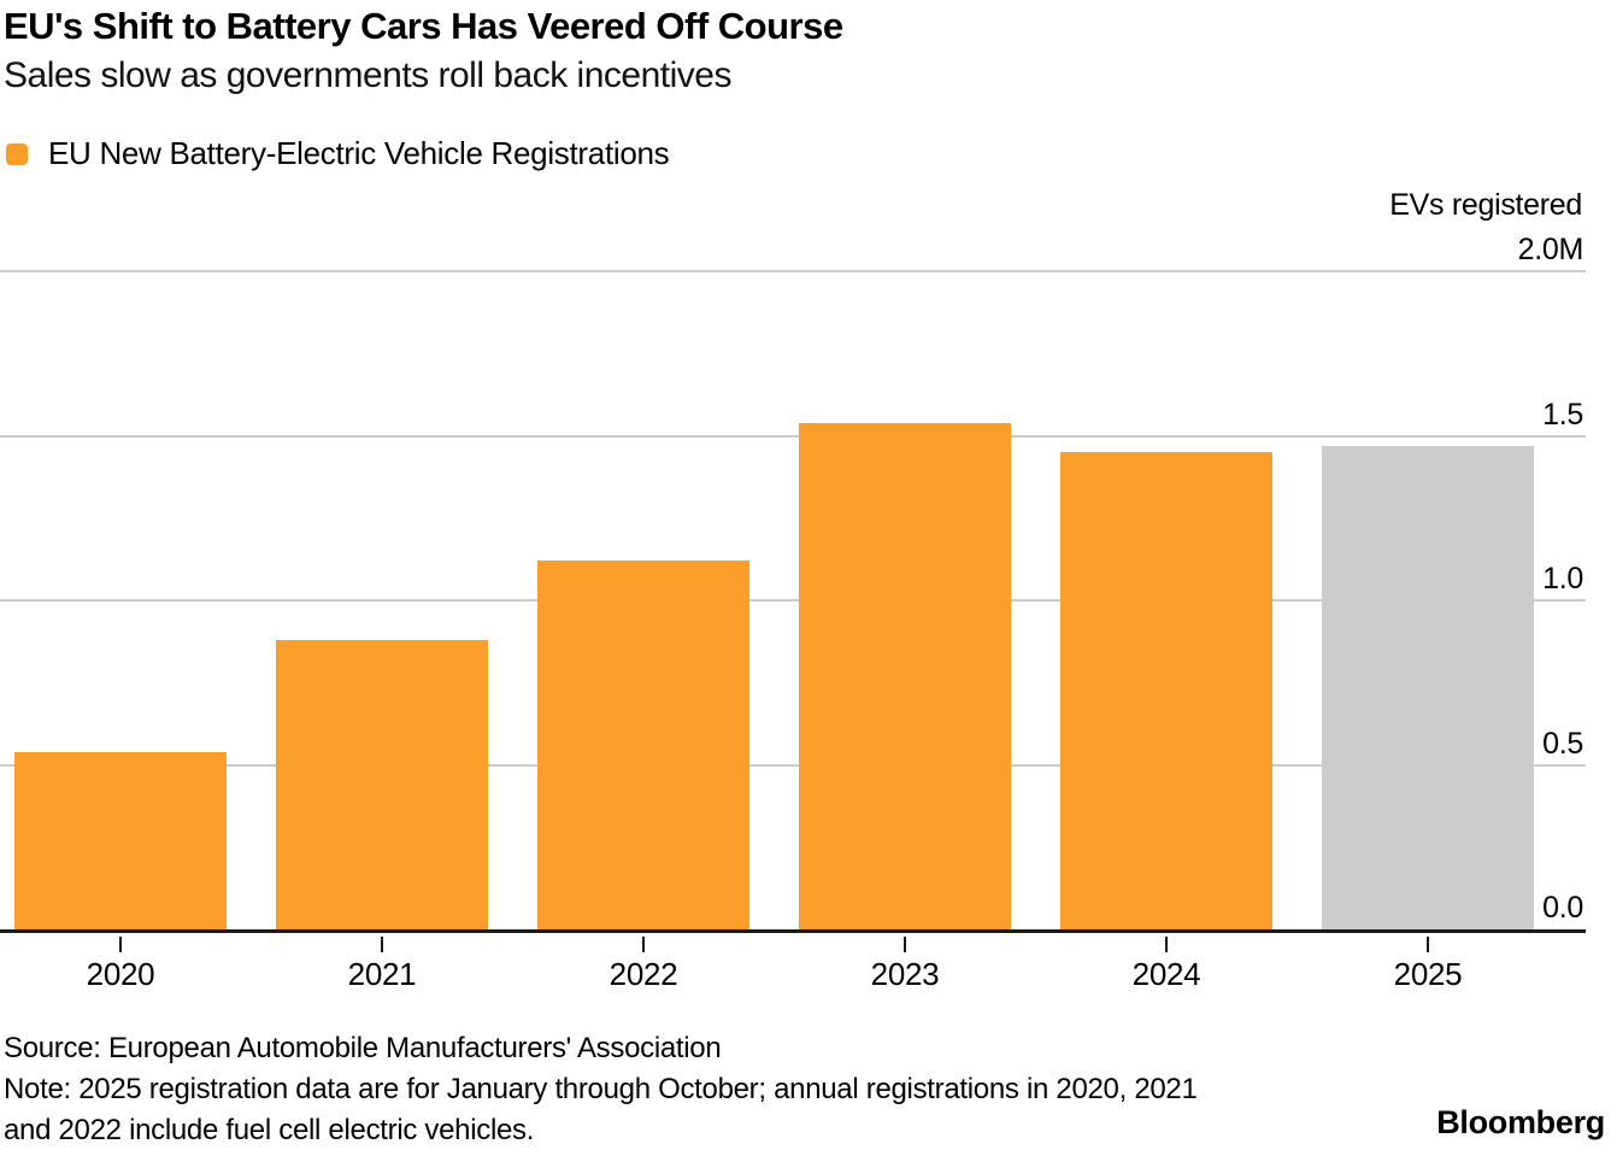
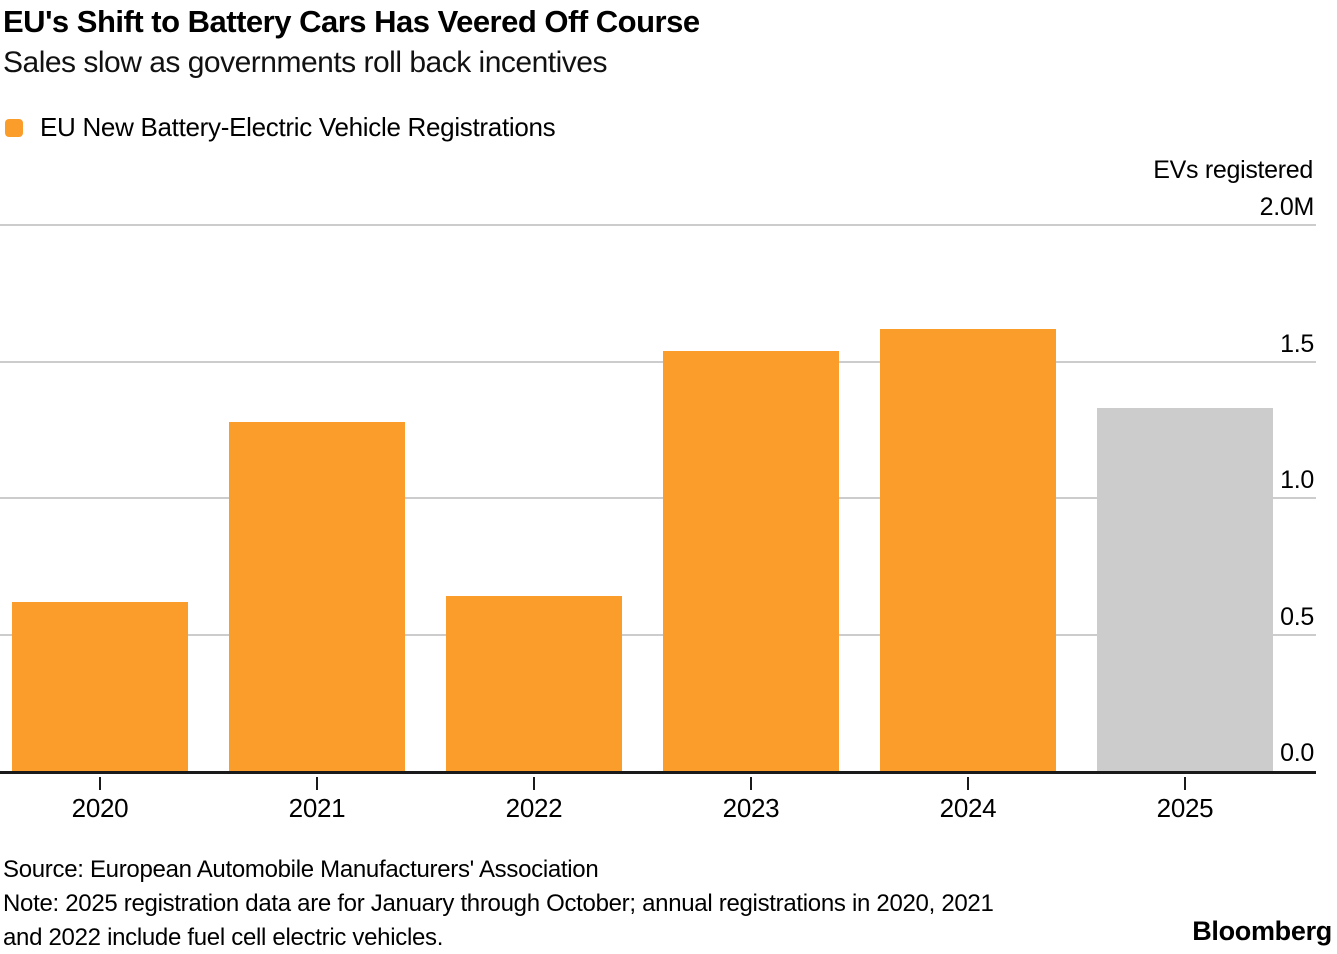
2020: 0.54M -> 0.62M
2021: 0.88M -> 1.28M
2022: 1.12M -> 0.64M
2024: 1.45M -> 1.62M
2025: 1.47M -> 1.33M
